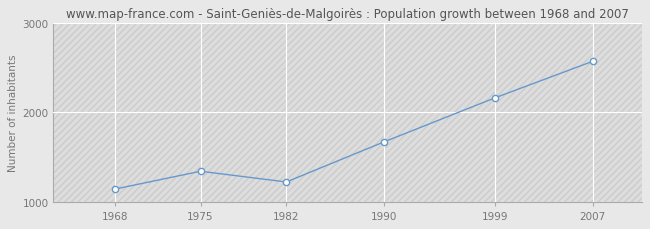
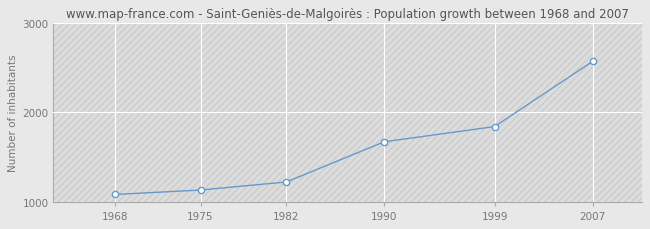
1968: 1140 -> 1080
1975: 1340 -> 1130
1999: 2160 -> 1840
